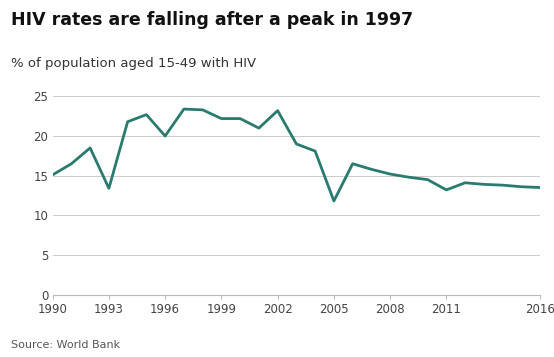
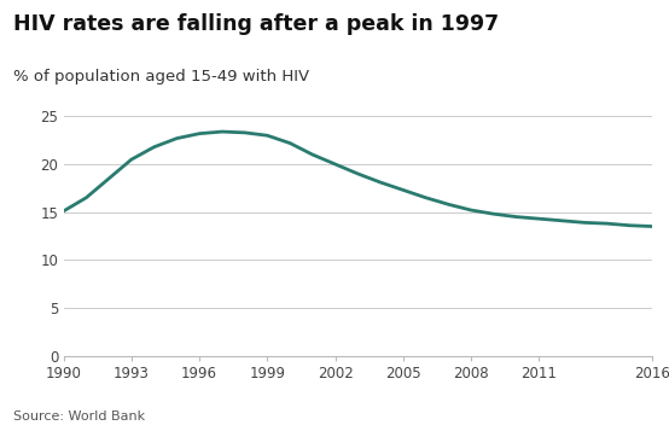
1993: 13.4 -> 20.5
1996: 20.0 -> 23.2
1999: 22.2 -> 23.0
2002: 23.2 -> 20.0
2005: 11.8 -> 17.3
2011: 13.2 -> 14.3
